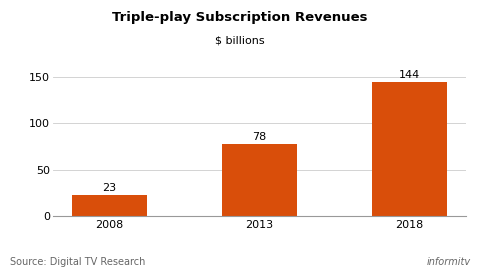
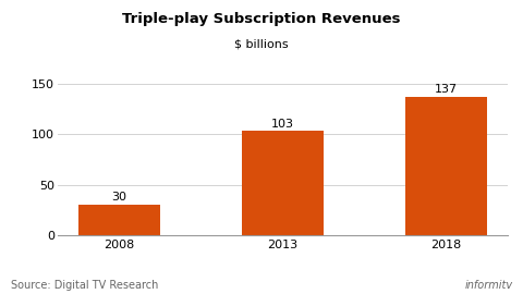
2008: 23 -> 30
2013: 78 -> 103
2018: 144 -> 137
